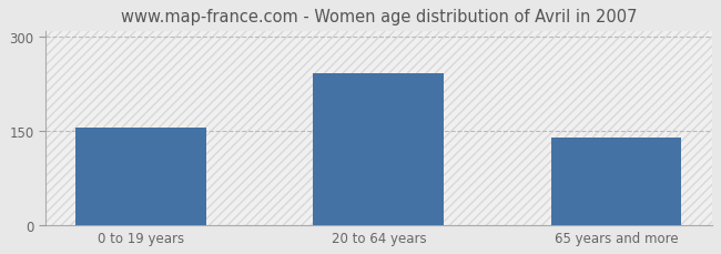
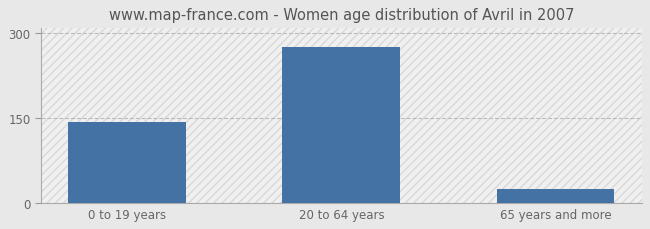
0 to 19 years: 156 -> 143
20 to 64 years: 242 -> 276
65 years and more: 140 -> 25
